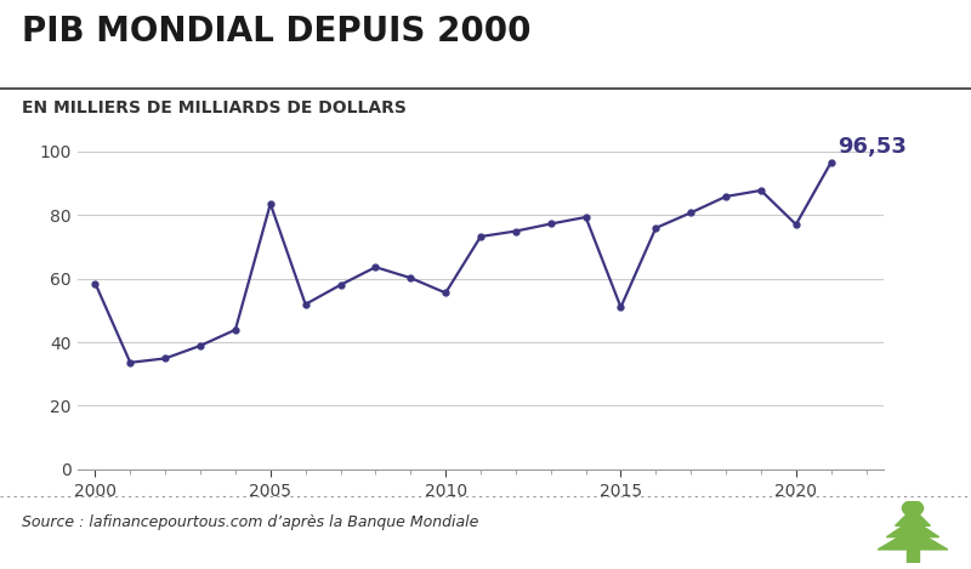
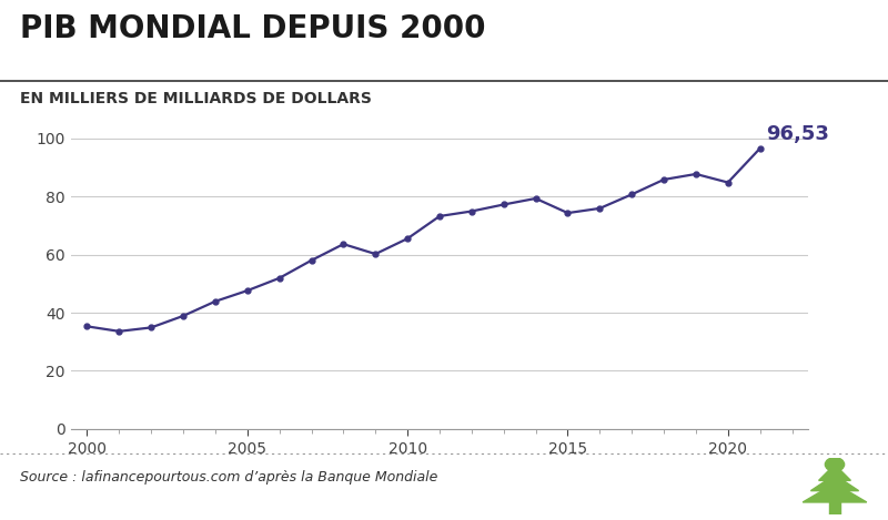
2000: 58.5 -> 35.3
2005: 83.5 -> 47.6
2010: 55.5 -> 65.5
2015: 51.0 -> 74.3
2020: 77.0 -> 84.8
